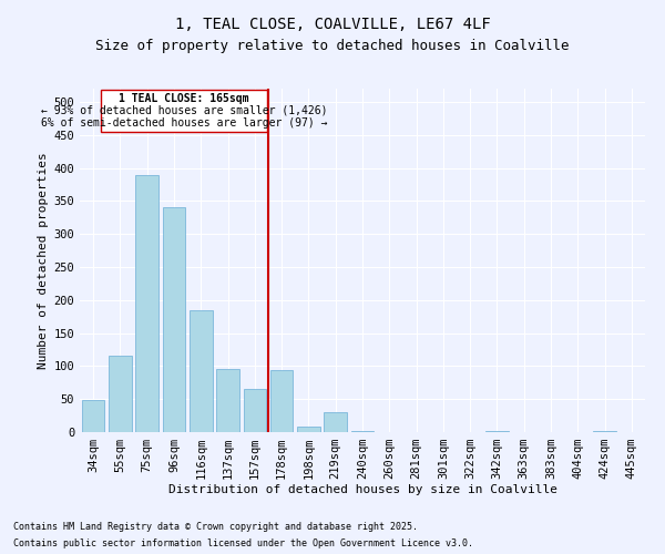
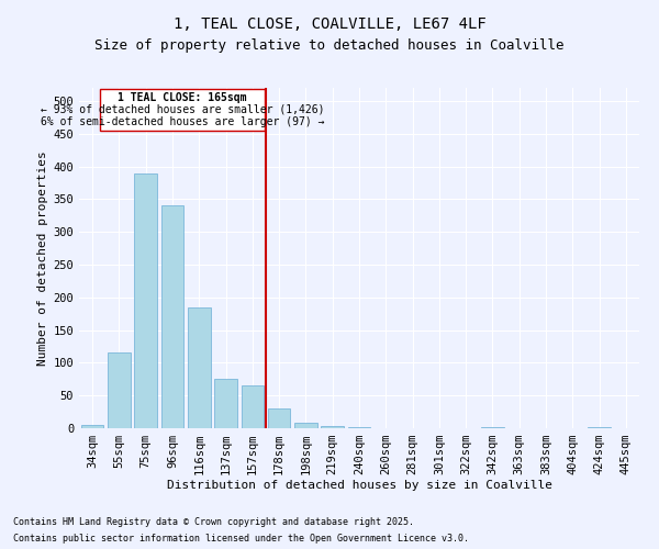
34sqm: 48 -> 5
137sqm: 96 -> 75
178sqm: 94 -> 30
219sqm: 30 -> 3
